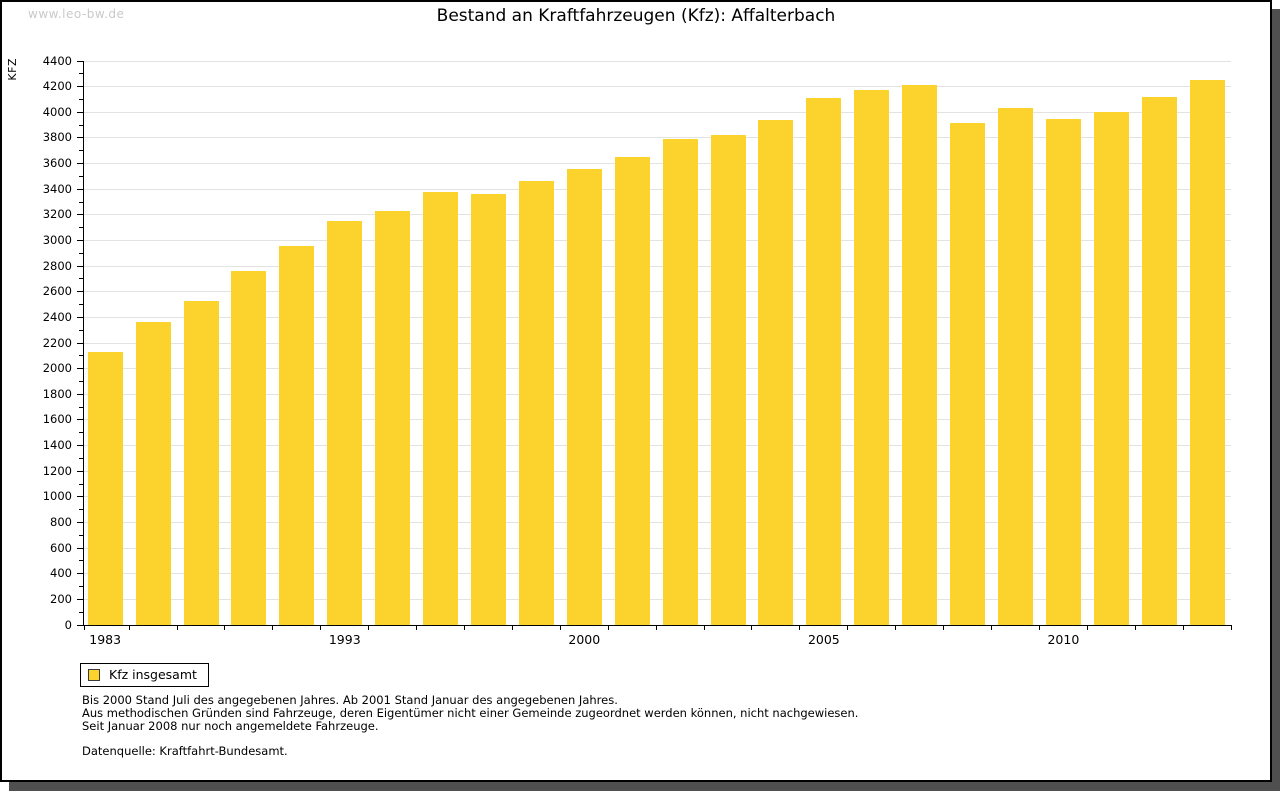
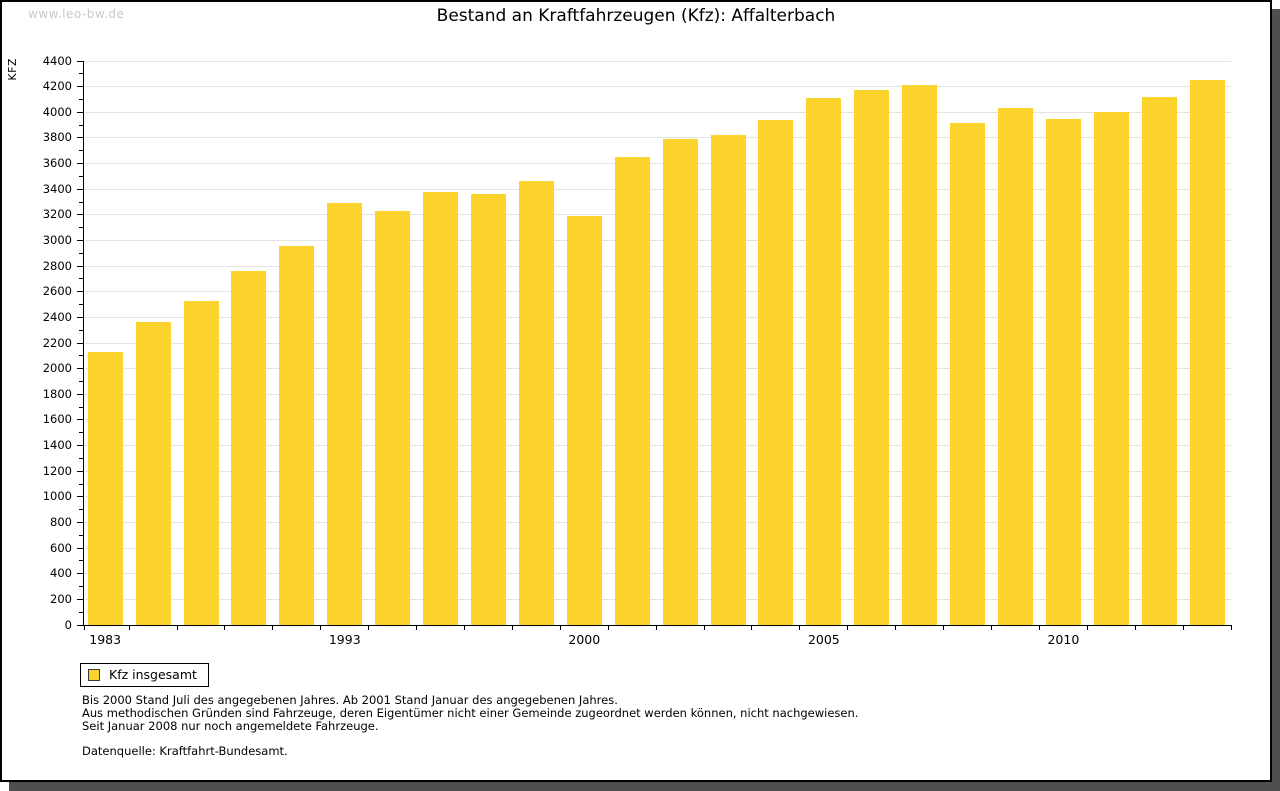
1993: 3150 -> 3290
2000: 3560 -> 3190
